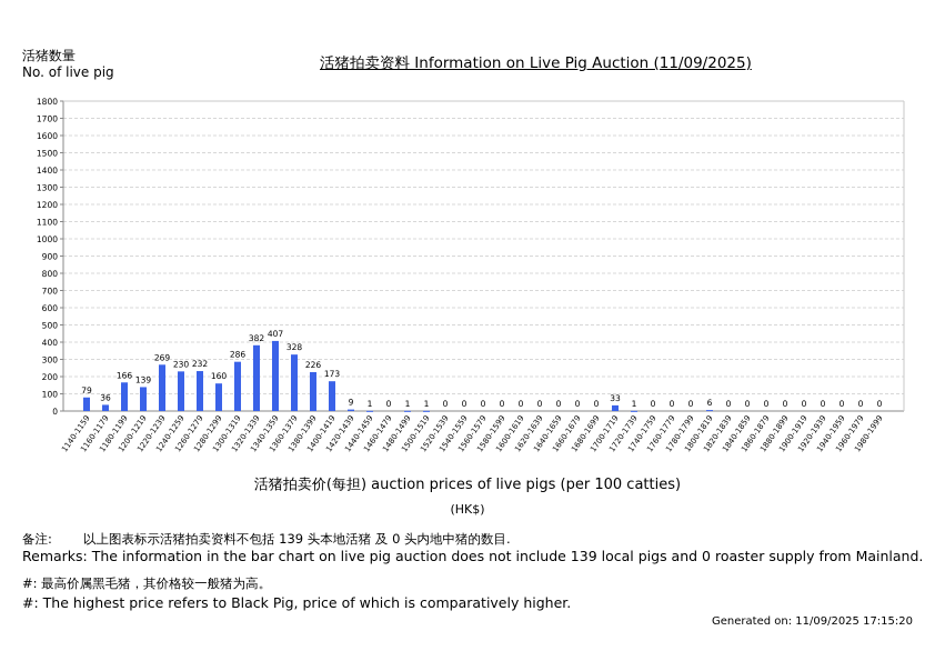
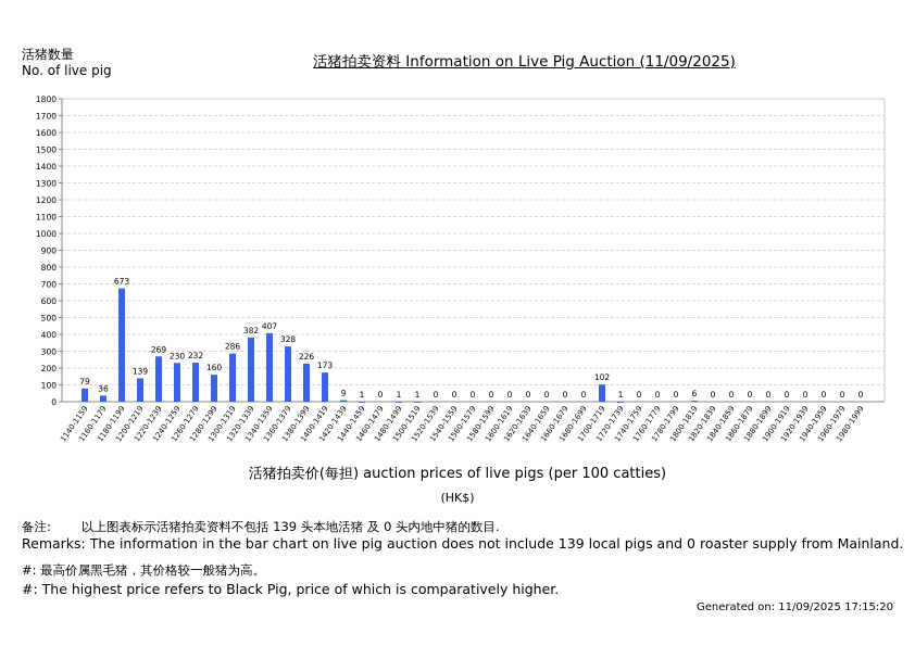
1180-1199: 166 -> 673
1700-1719: 33 -> 102
